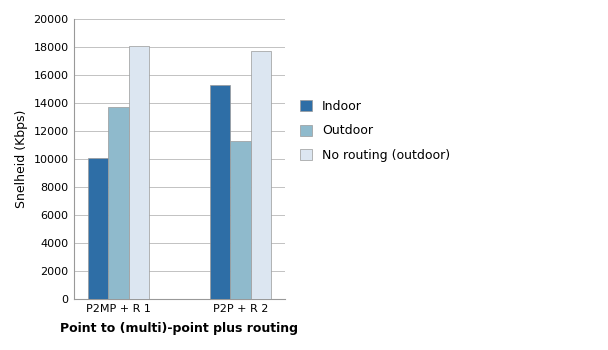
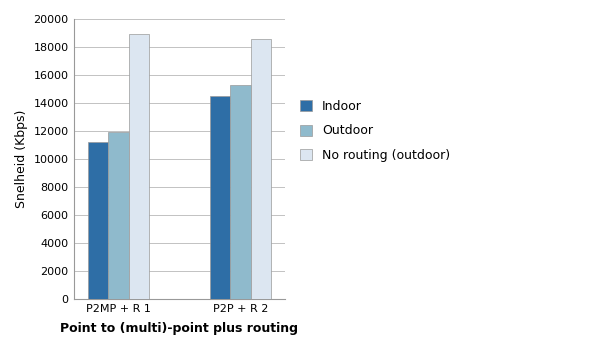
Indoor/P2MP + R 1: 10100 -> 11200
Outdoor/P2MP + R 1: 13700 -> 11900
No routing (outdoor)/P2MP + R 1: 18100 -> 18900
Indoor/P2P + R 2: 15300 -> 14500
Outdoor/P2P + R 2: 11300 -> 15300
No routing (outdoor)/P2P + R 2: 17700 -> 18600
